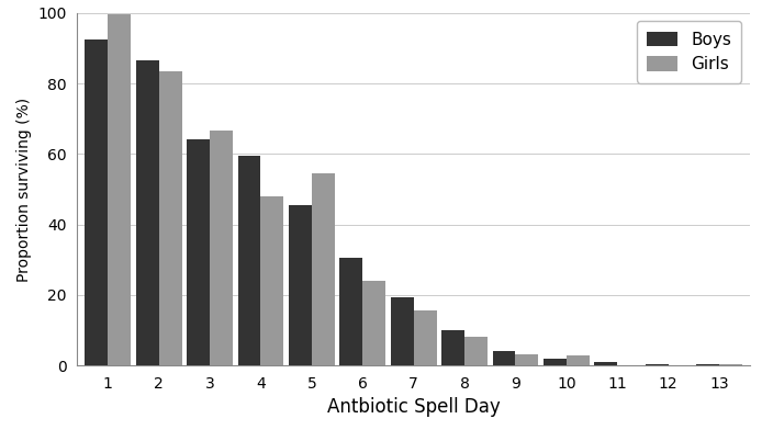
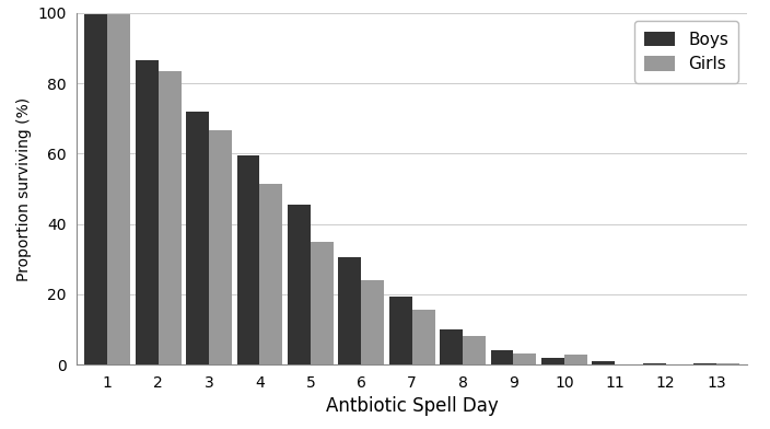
Boys/1: 92.5 -> 99.5
Boys/3: 64.0 -> 72.0
Girls/4: 48.0 -> 51.5
Girls/5: 54.5 -> 35.0
